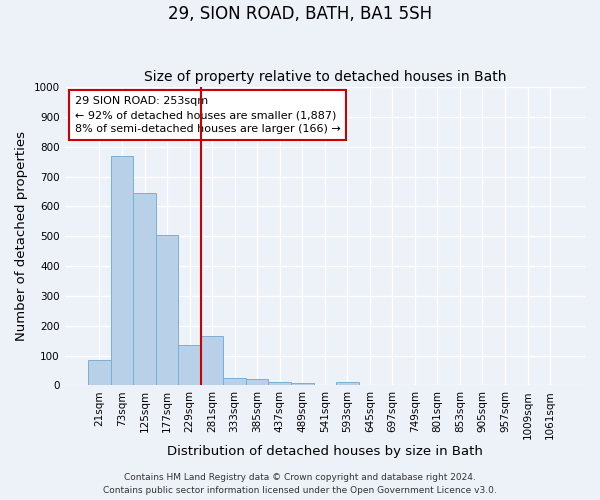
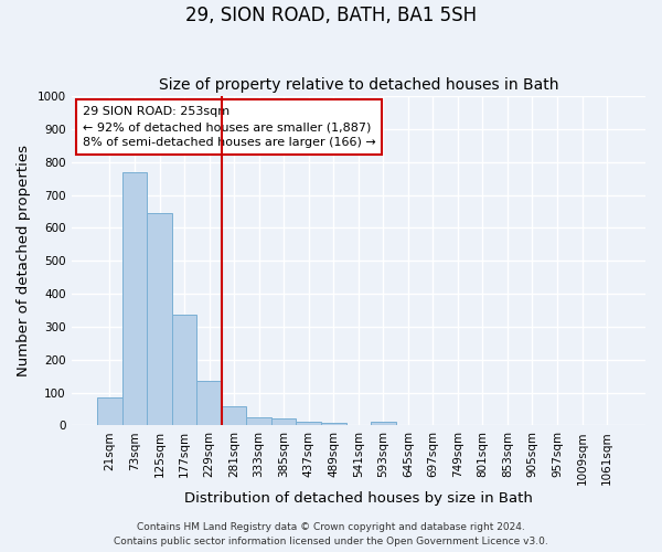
177sqm: 505 -> 335
281sqm: 165 -> 60
